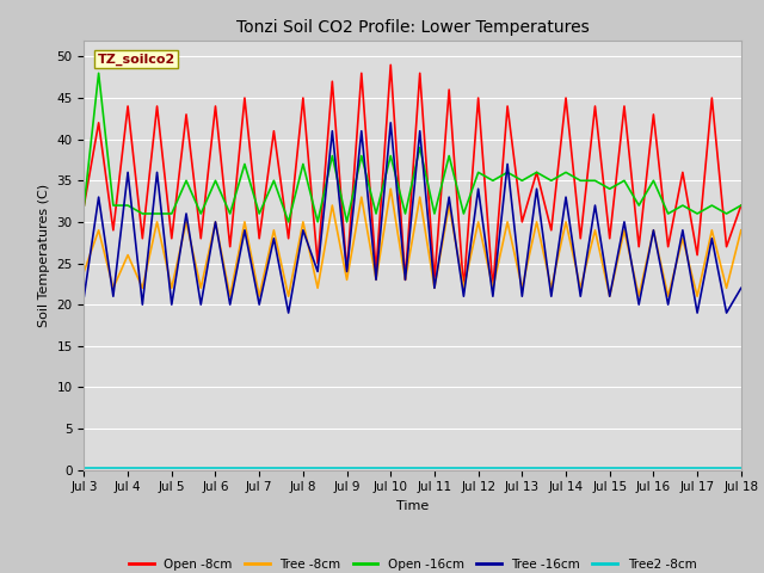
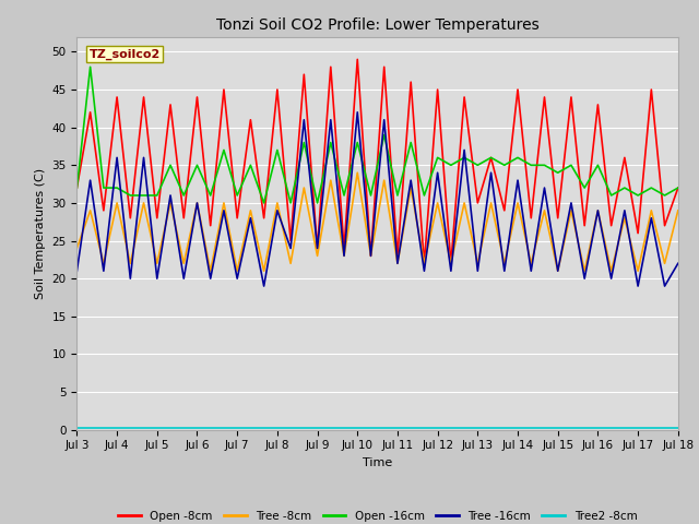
Tree -8cm/Jul 4: 26 -> 30
